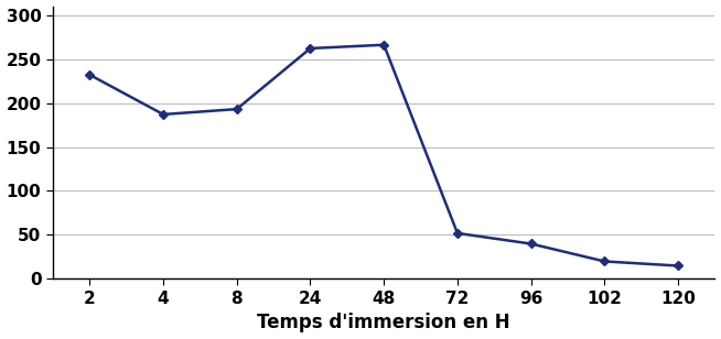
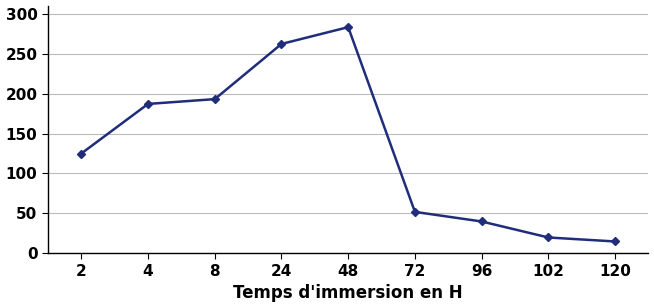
2: 232 -> 125
48: 266 -> 283
